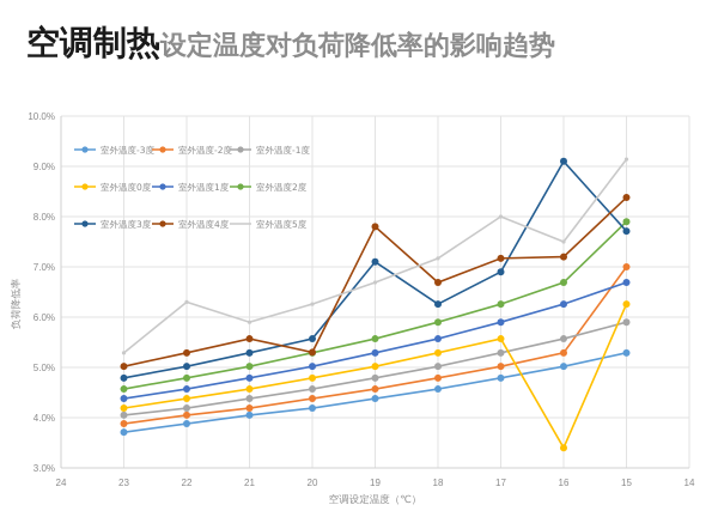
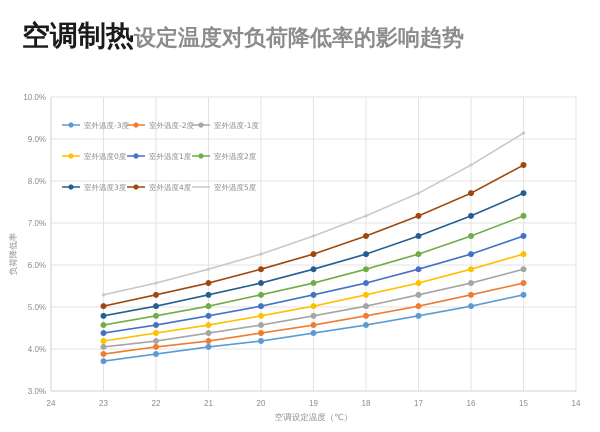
室外温度5度/22: 6.3% -> 5.6%
室外温度4度/20: 5.3% -> 5.9%
室外温度3度/19: 7.1% -> 5.9%
室外温度4度/19: 7.8% -> 6.3%
室外温度3度/17: 6.9% -> 6.7%
室外温度5度/17: 8.0% -> 7.7%
室外温度0度/16: 3.4% -> 5.9%
室外温度3度/16: 9.1% -> 7.2%
室外温度4度/16: 7.2% -> 7.7%
室外温度5度/16: 7.5% -> 8.4%
室外温度-2度/15: 7.0% -> 5.6%
室外温度2度/15: 7.9% -> 7.2%
